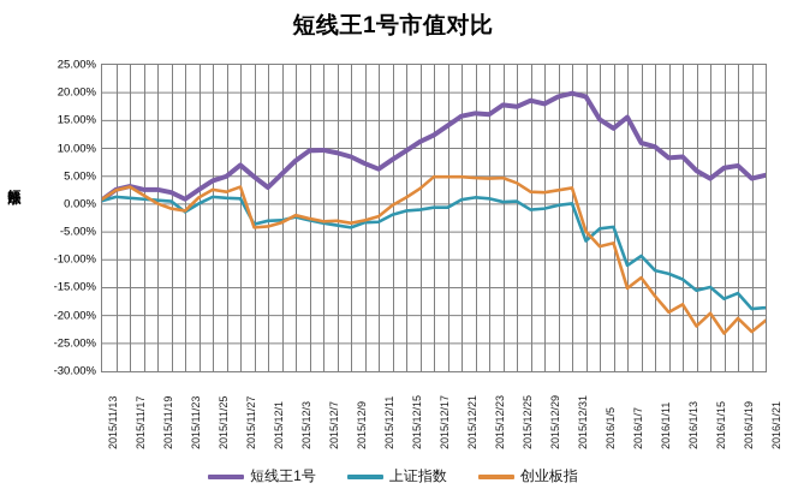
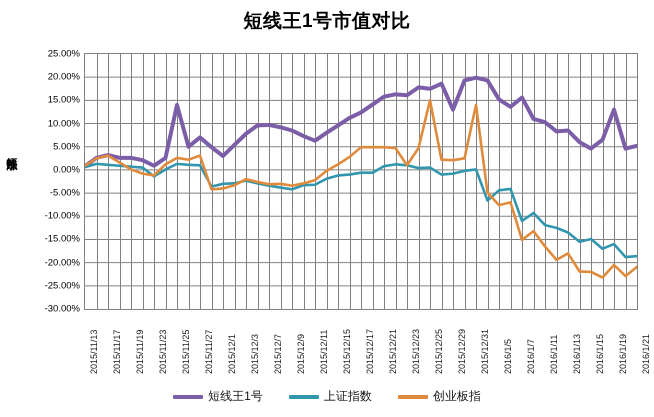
短线王1号/2015/11/25: 4% -> 14%
创业板指/2015/12/23: 5% -> 1%
创业板指/2015/12/25: 4% -> 15%
短线王1号/2015/12/29: 18% -> 13%
创业板指/2015/12/31: 3% -> 14%
创业板指/2016/1/15: -20% -> -22%
短线王1号/2016/1/19: 7% -> 13%
